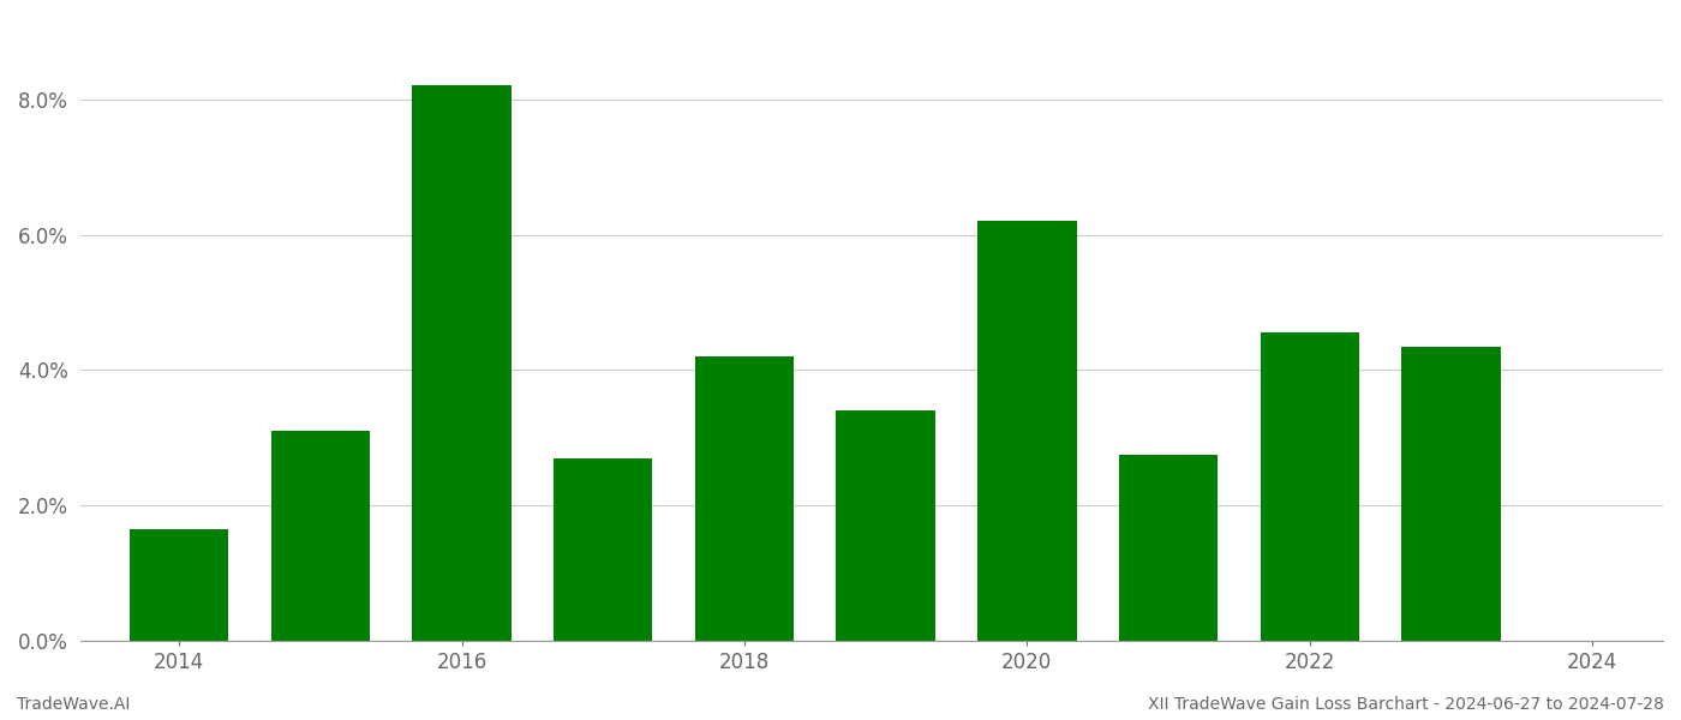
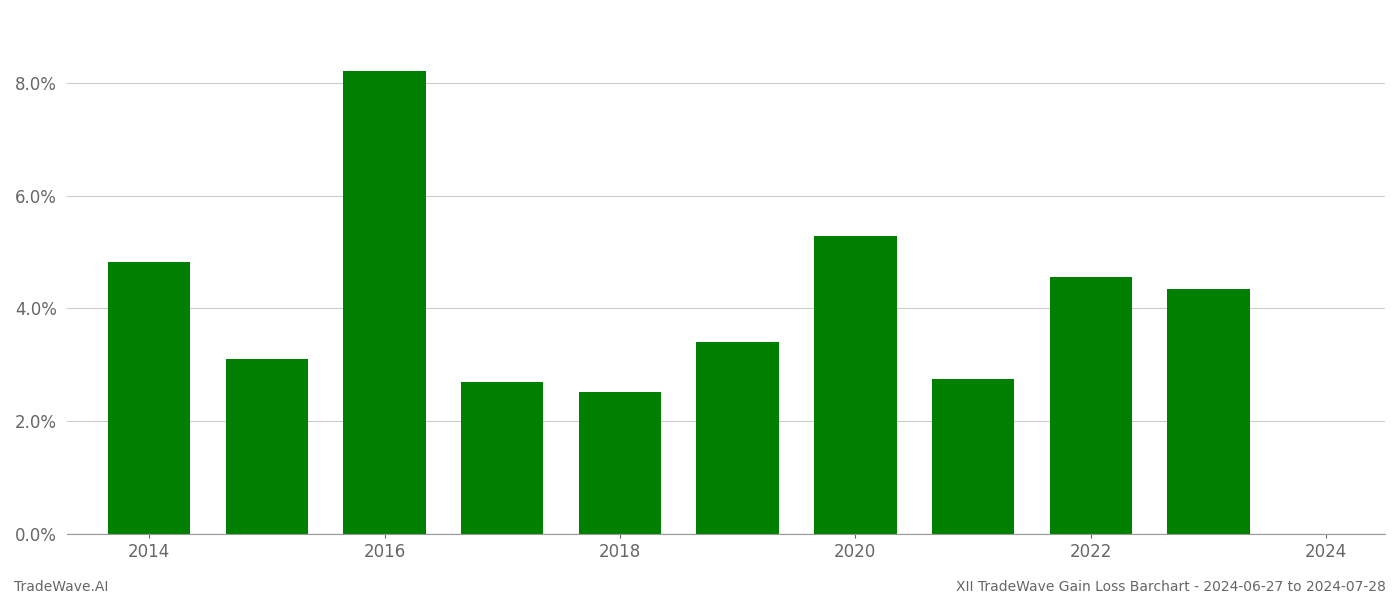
2014: 1.65% -> 4.82%
2018: 4.20% -> 2.52%
2020: 6.20% -> 5.28%
